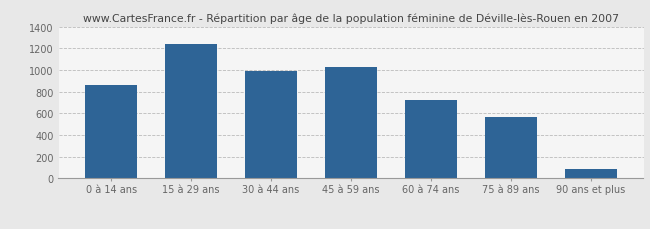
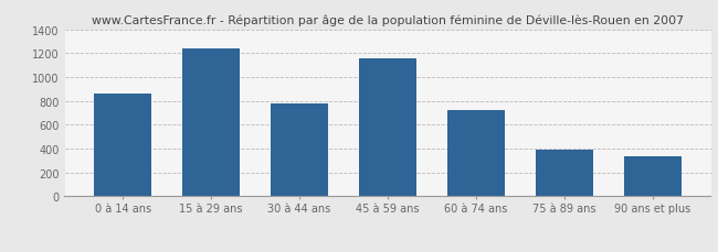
30 à 44 ans: 1000 -> 780
45 à 59 ans: 1030 -> 1160
75 à 89 ans: 560 -> 390
90 ans et plus: 90 -> 340
